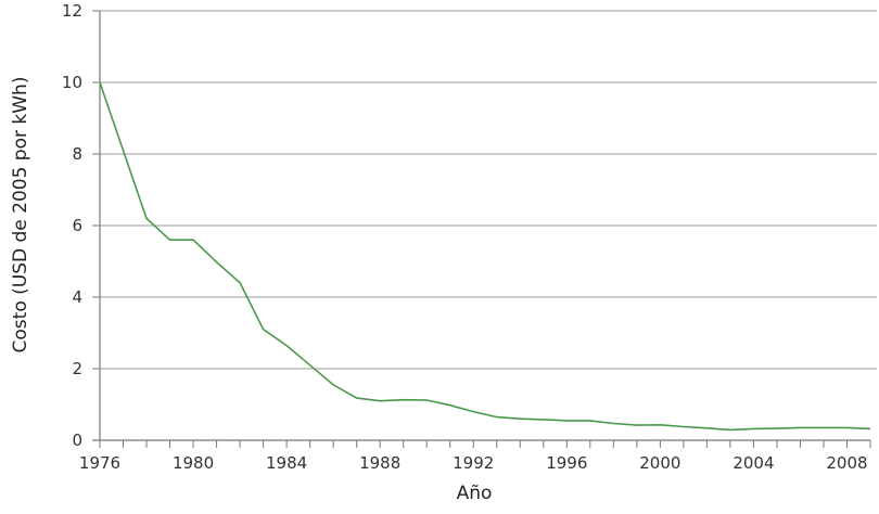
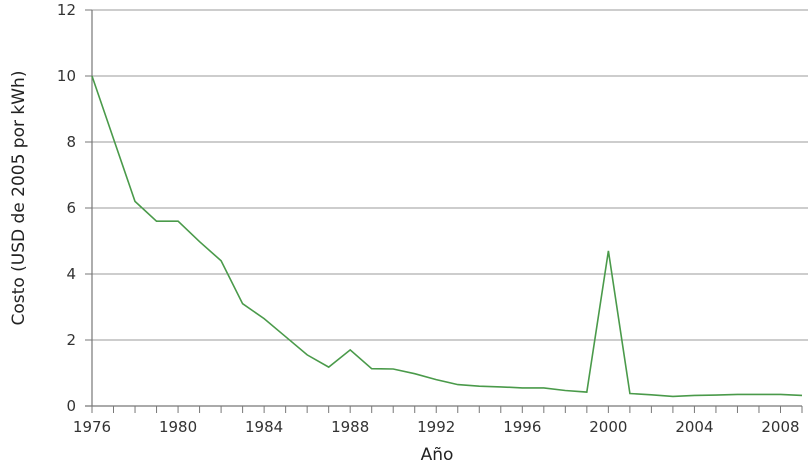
1988: 1.1 -> 1.7
2000: 0.4 -> 4.7
